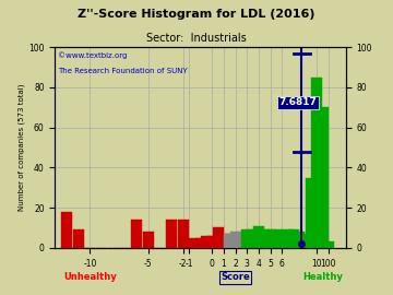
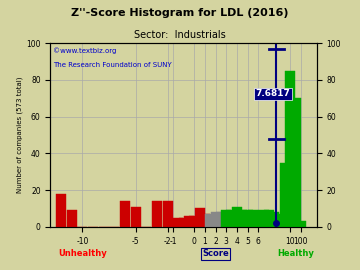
-5: 8 -> 11
